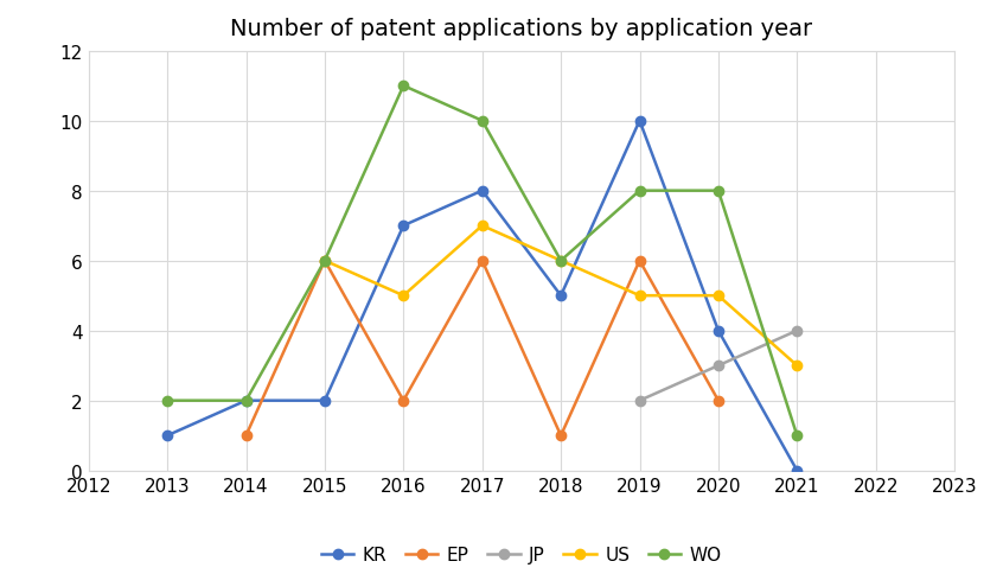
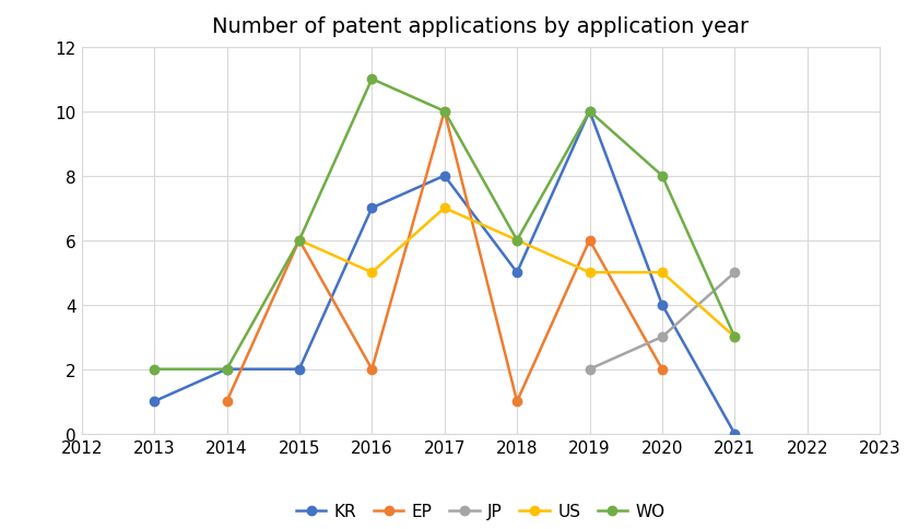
EP/2017: 6 -> 10
WO/2019: 8 -> 10
JP/2021: 4 -> 5
WO/2021: 1 -> 3
